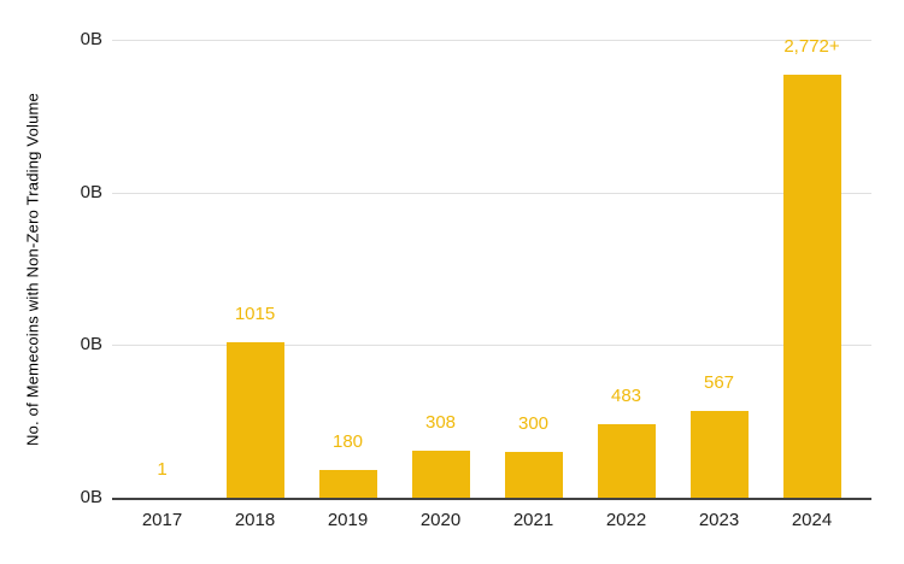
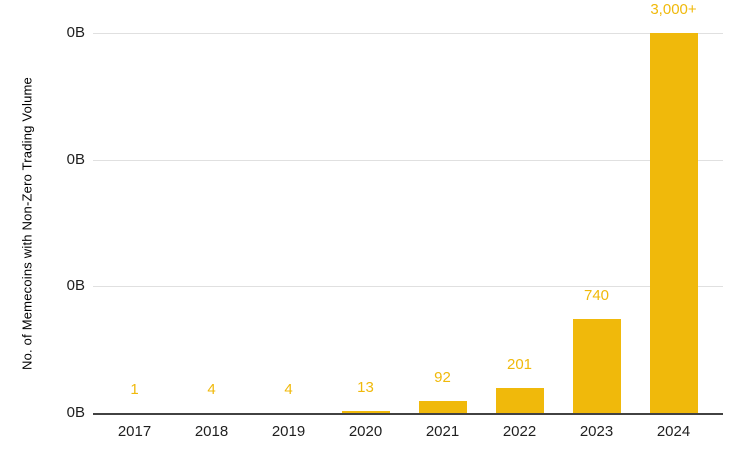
2018: 1015 -> 4
2019: 180 -> 4
2020: 308 -> 13
2021: 300 -> 92
2022: 483 -> 201
2023: 567 -> 740
2024: 2,772 -> 3,000
